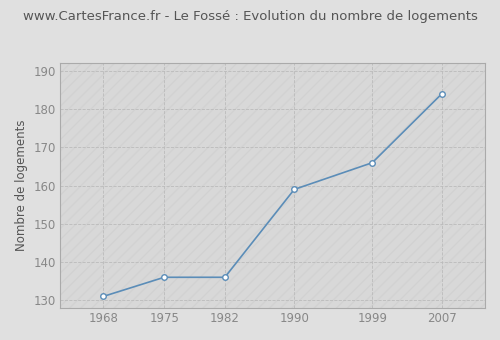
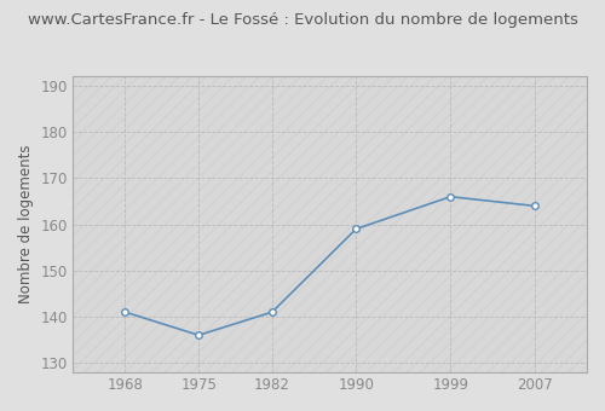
1968: 131 -> 141
1982: 136 -> 141
2007: 184 -> 164
